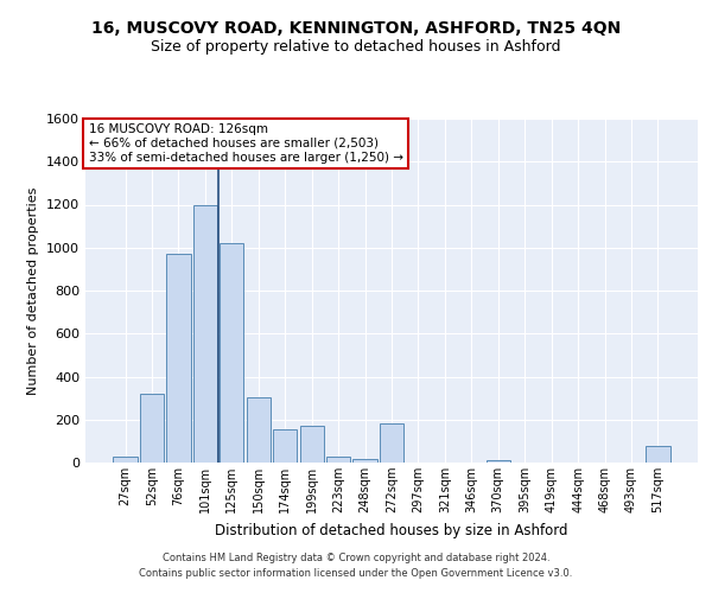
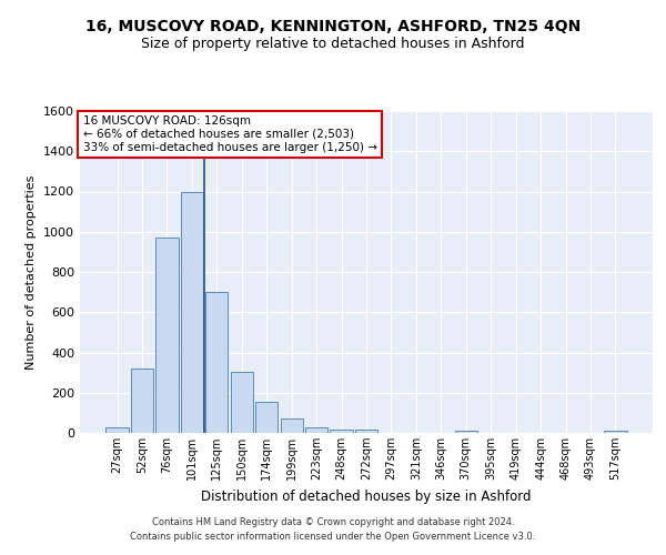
125sqm: 1020 -> 700
199sqm: 170 -> 70
272sqm: 180 -> 20
517sqm: 80 -> 10
